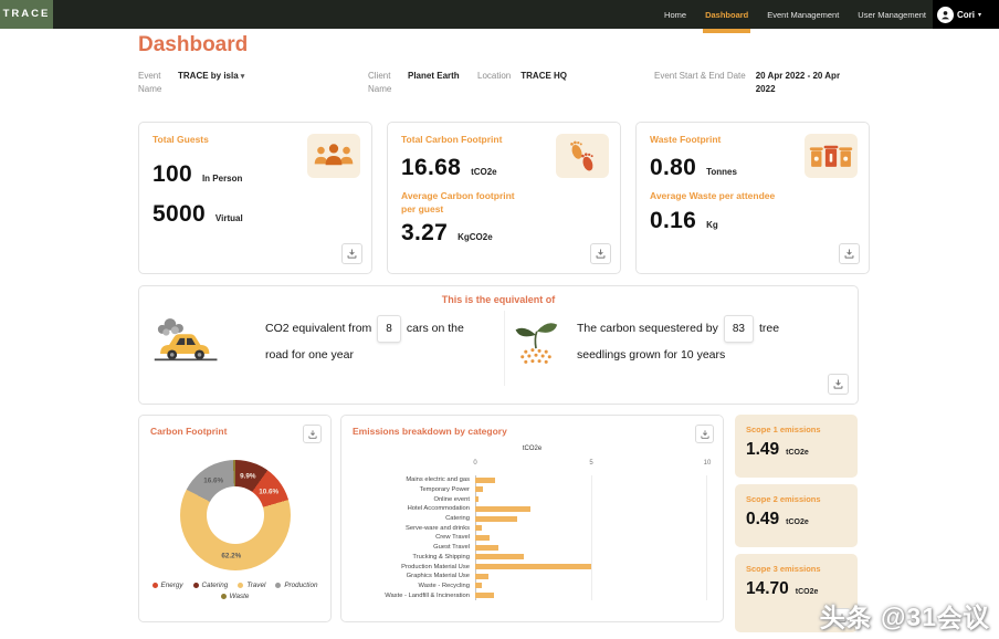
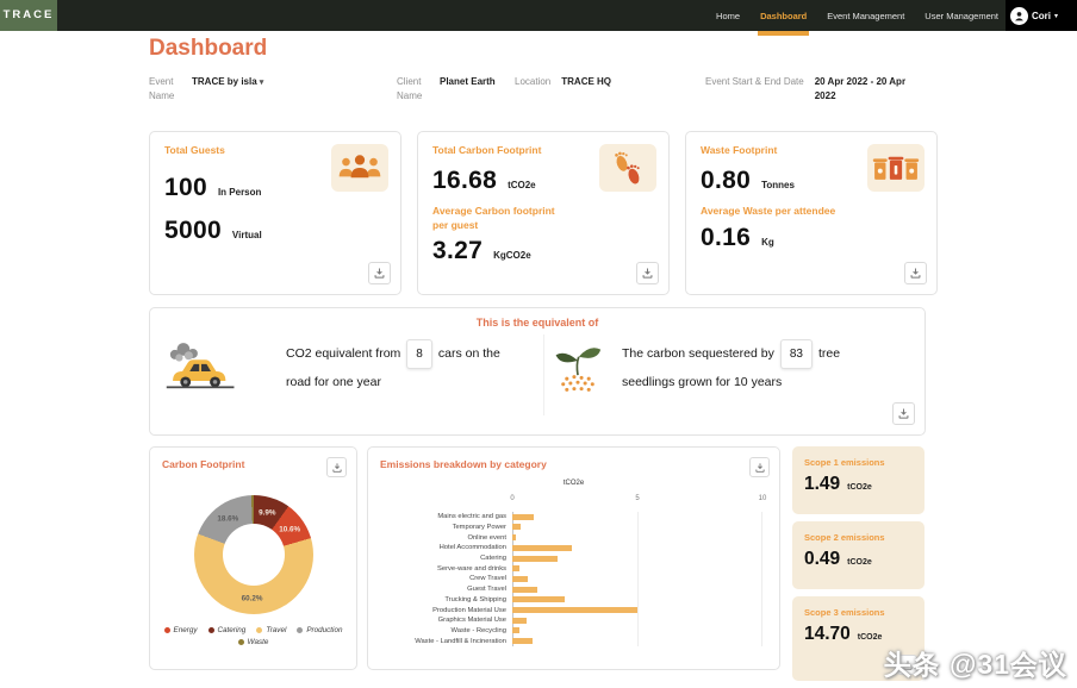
Carbon Footprint/Travel: 62.2% -> 60.2%
Carbon Footprint/Production: 16.6% -> 18.6%
